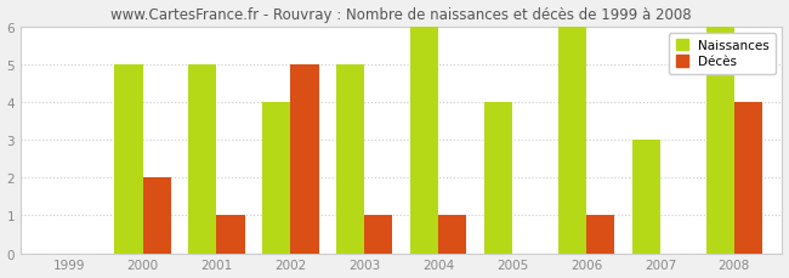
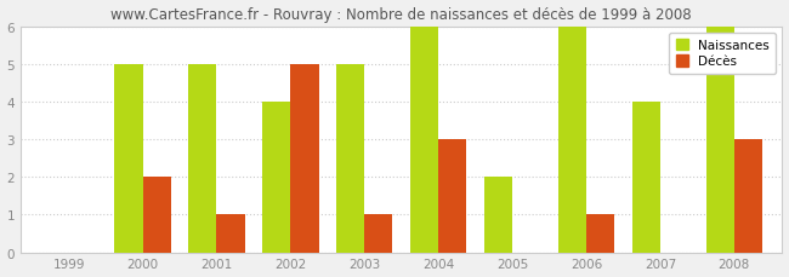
Décès/2004: 1 -> 3
Naissances/2005: 4 -> 2
Naissances/2007: 3 -> 4
Décès/2008: 4 -> 3
